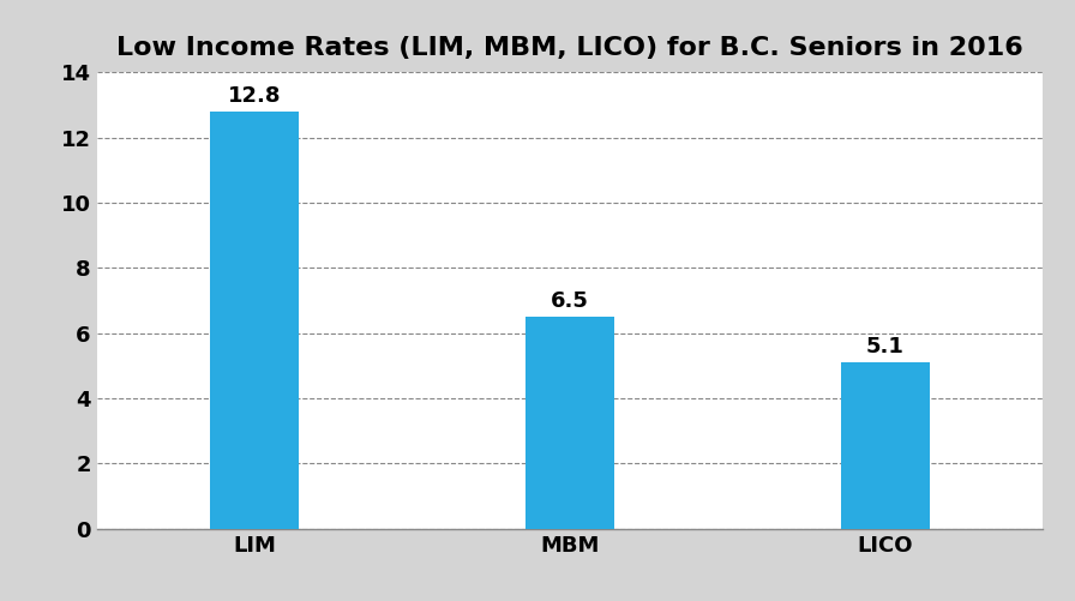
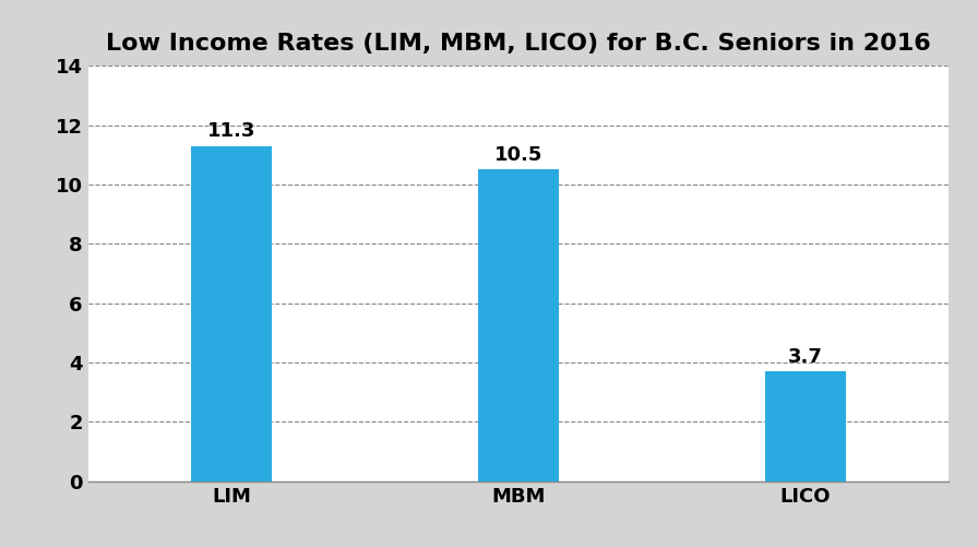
LIM: 12.8 -> 11.3
MBM: 6.5 -> 10.5
LICO: 5.1 -> 3.7
